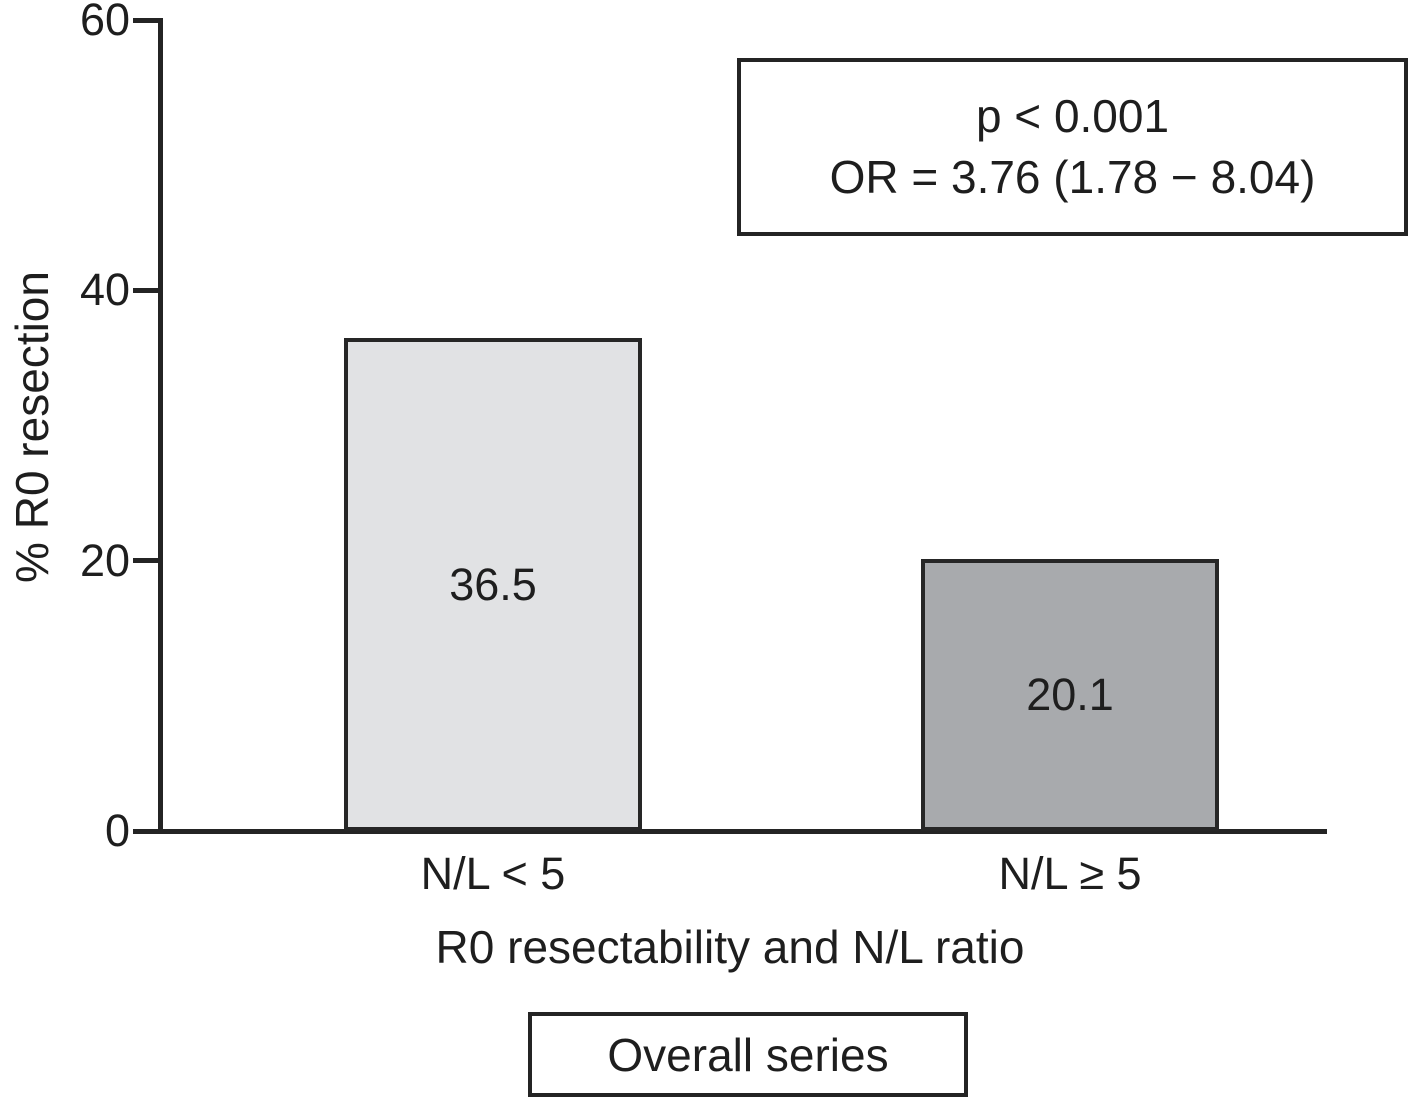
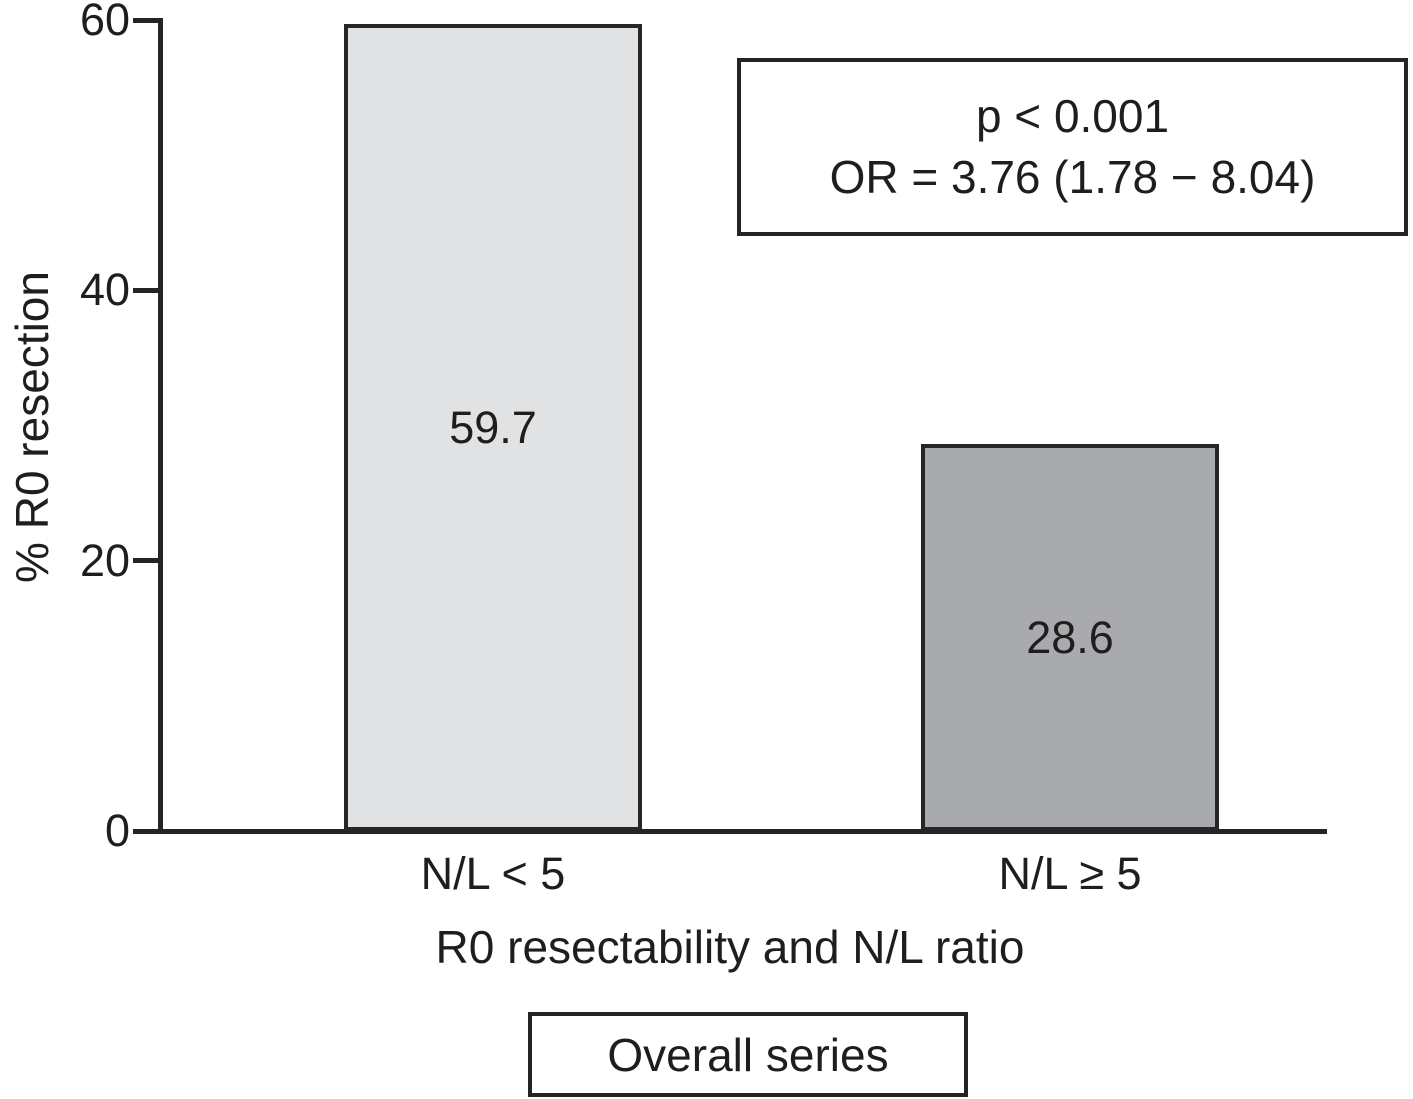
N/L < 5: 36.5 -> 59.7
N/L ≥ 5: 20.1 -> 28.6
